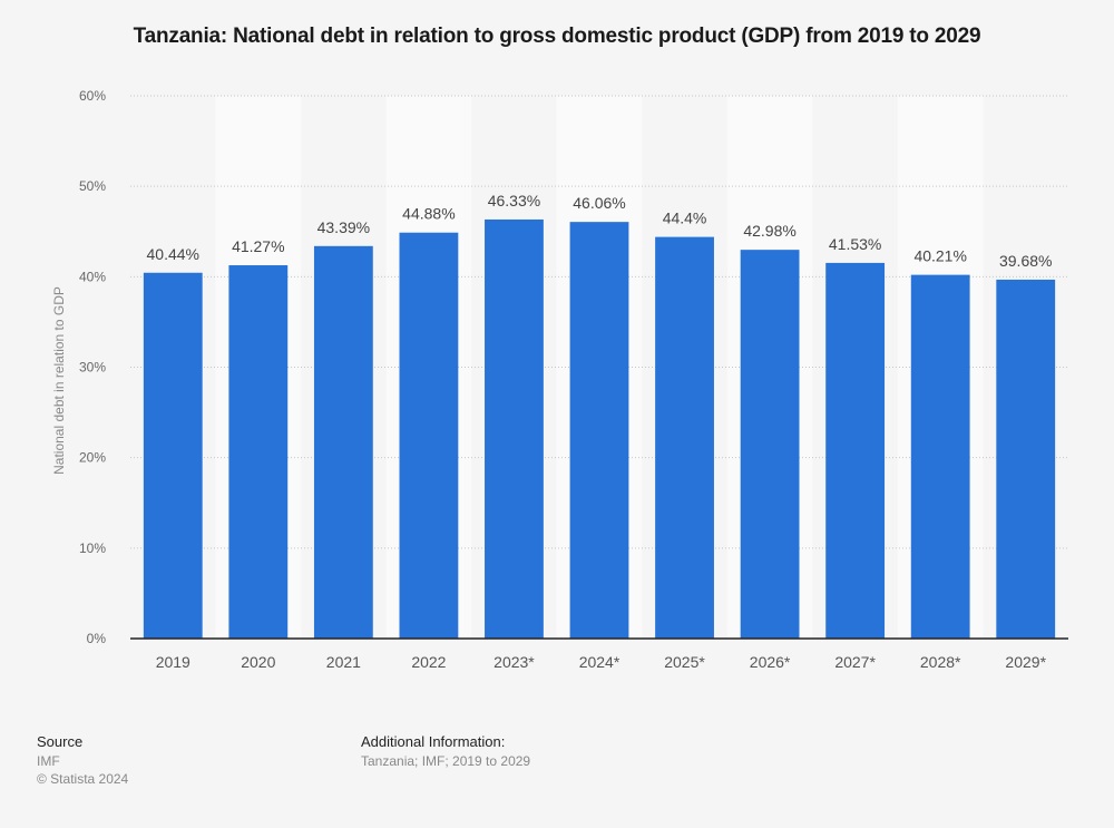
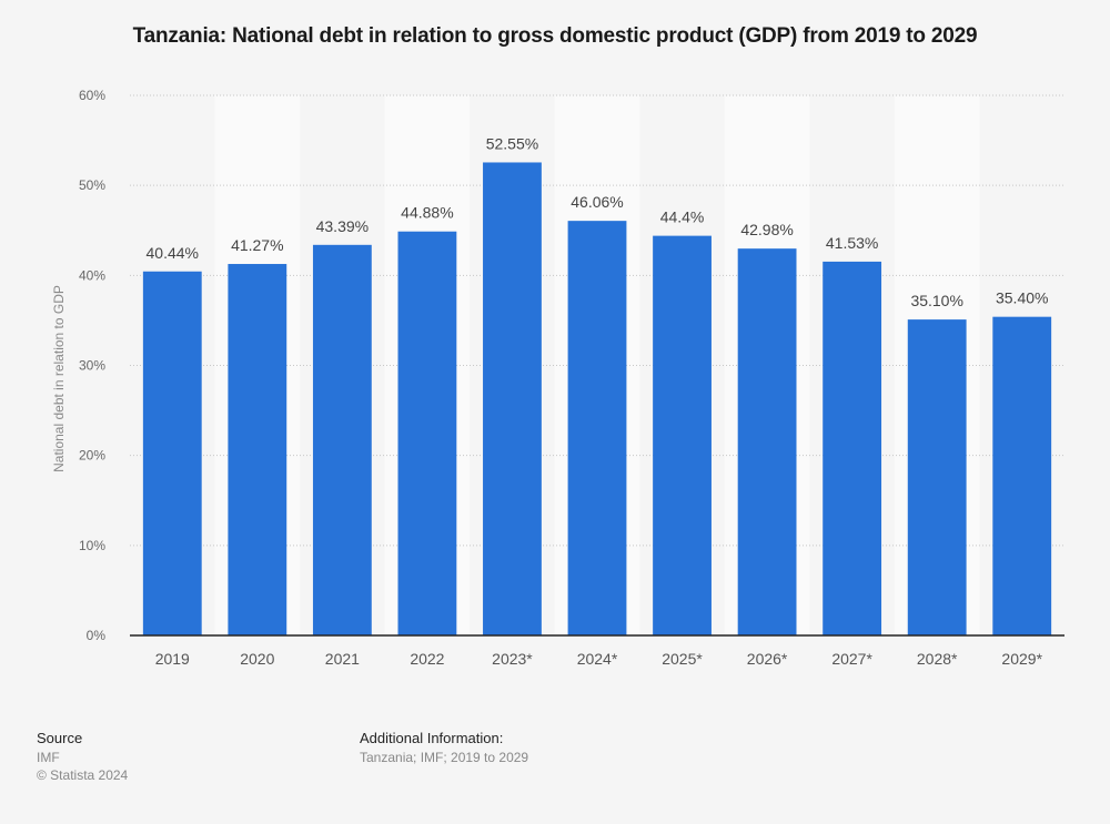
2023*: 46.33% -> 52.55%
2028*: 40.21% -> 35.10%
2029*: 39.68% -> 35.40%
